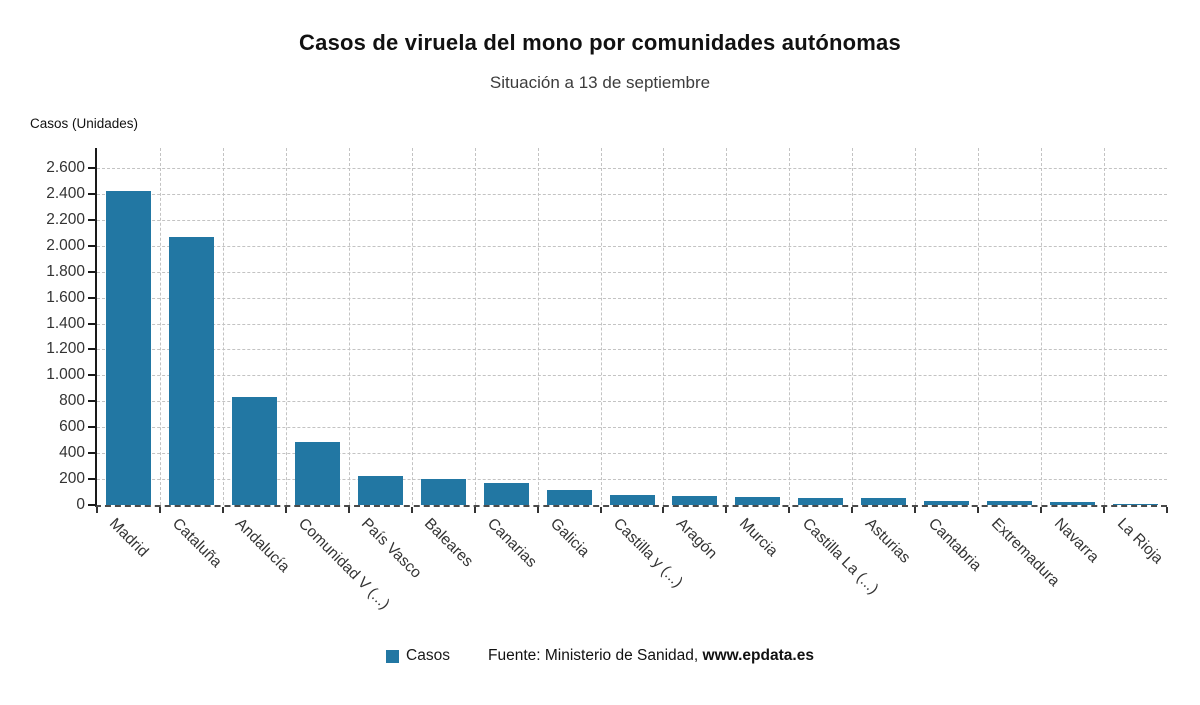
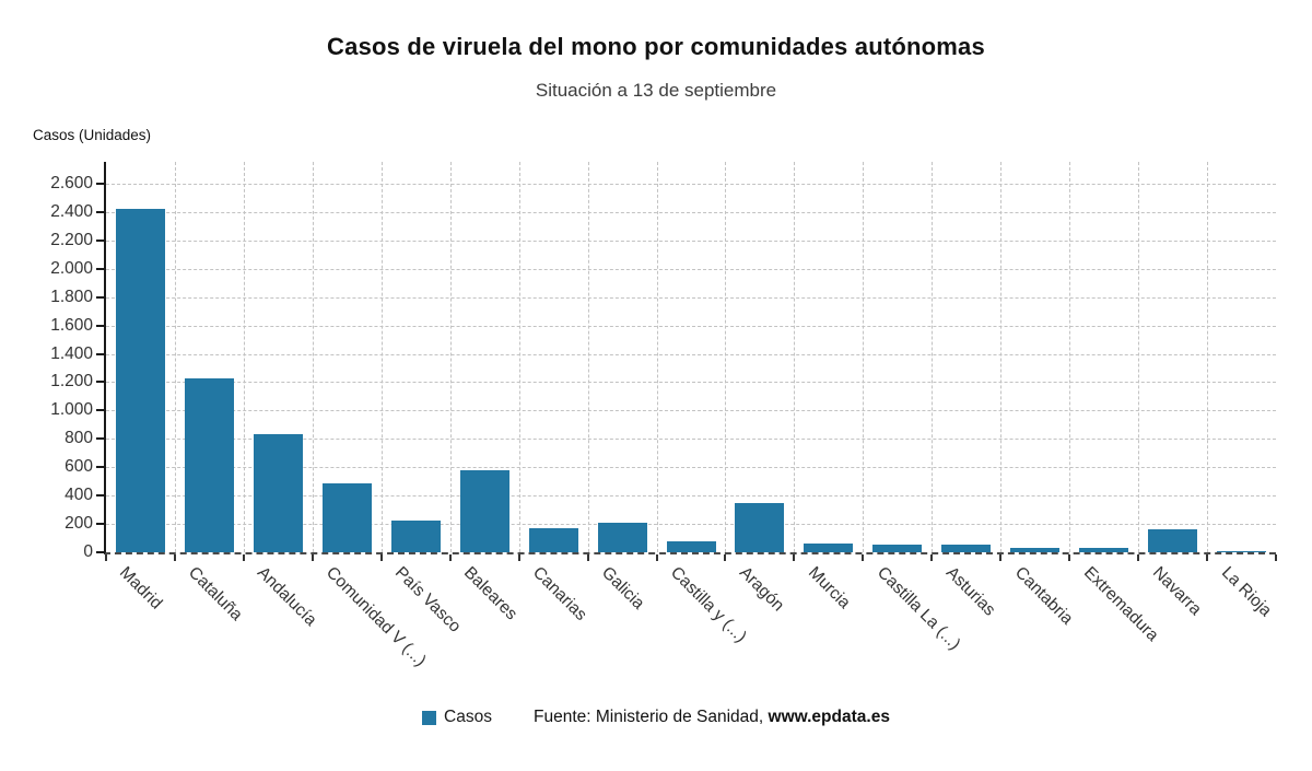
Cataluña: 2070 -> 1230
Baleares: 200 -> 580
Galicia: 120 -> 210
Aragón: 70 -> 350
Navarra: 20 -> 160
